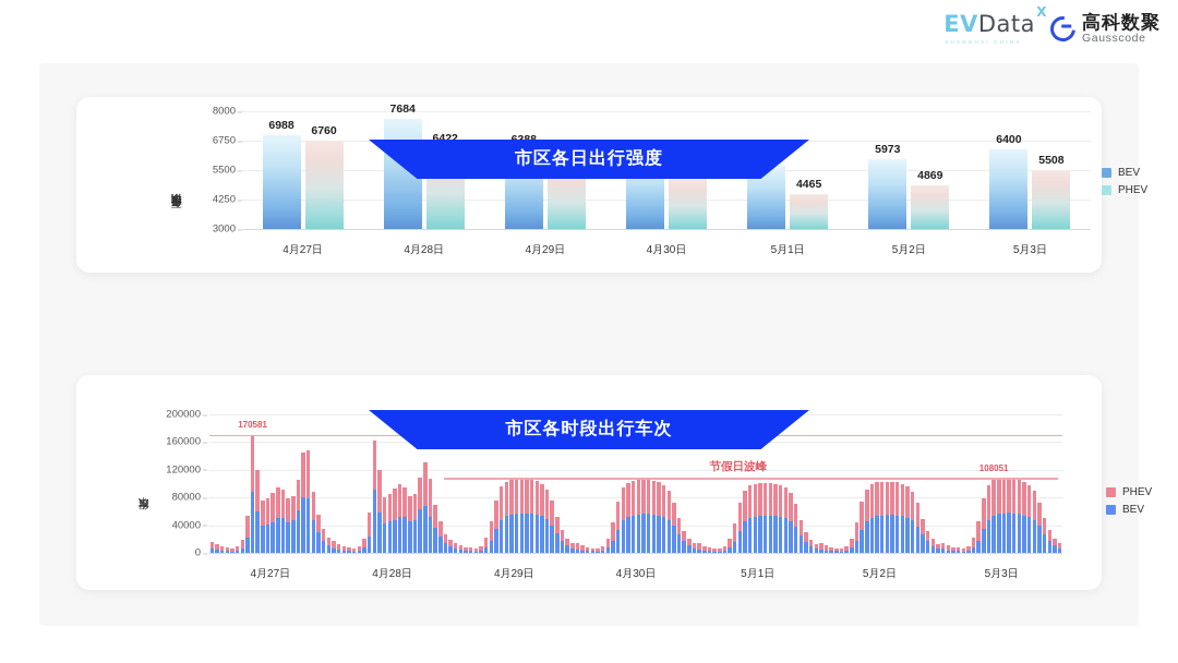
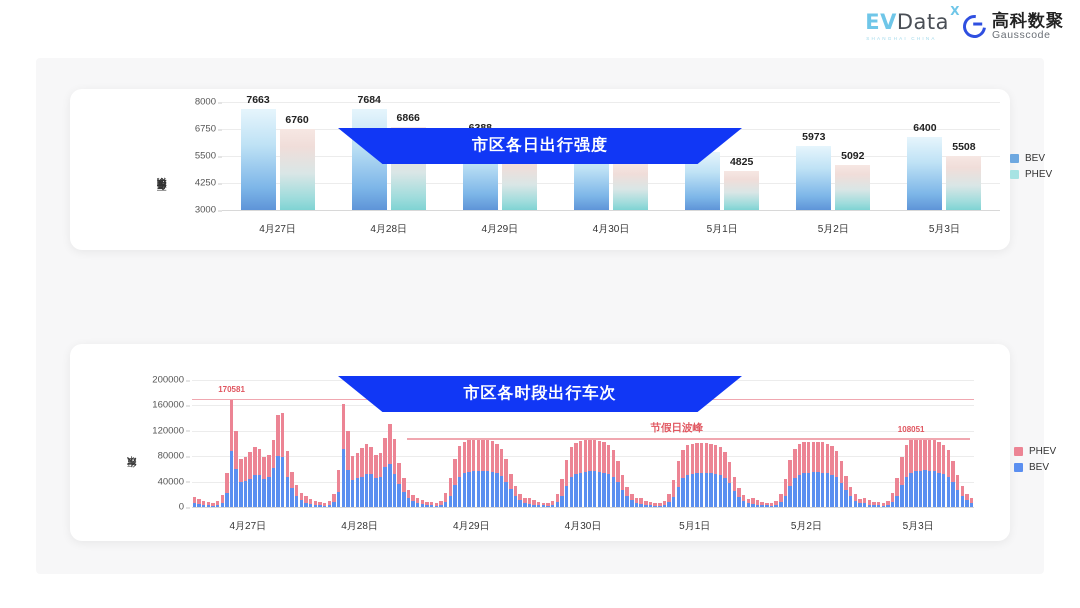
市区各日出行强度/BEV/4月27日: 6988 -> 7663
市区各日出行强度/PHEV/4月28日: 6422 -> 6866
市区各日出行强度/PHEV/5月1日: 4465 -> 4825
市区各日出行强度/PHEV/5月2日: 4869 -> 5092
